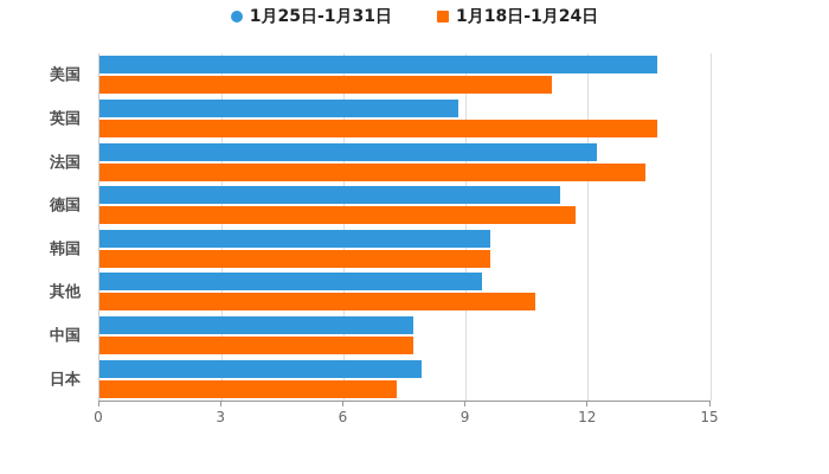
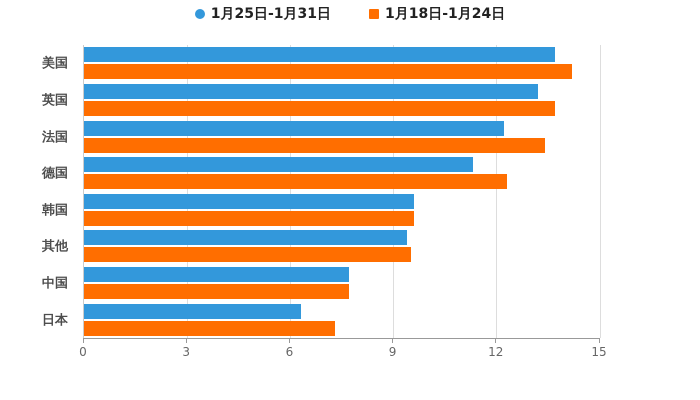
1月18日-1月24日/美国: 11.1 -> 14.2
1月25日-1月31日/英国: 8.8 -> 13.2
1月18日-1月24日/德国: 11.7 -> 12.3
1月18日-1月24日/其他: 10.7 -> 9.5
1月25日-1月31日/日本: 7.9 -> 6.3
